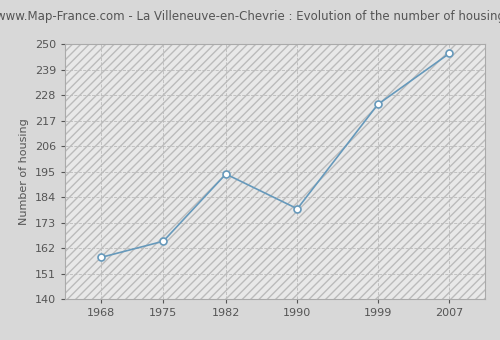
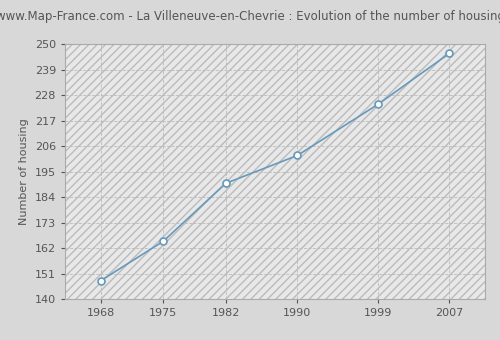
1968: 158 -> 148
1982: 194 -> 190
1990: 179 -> 202
